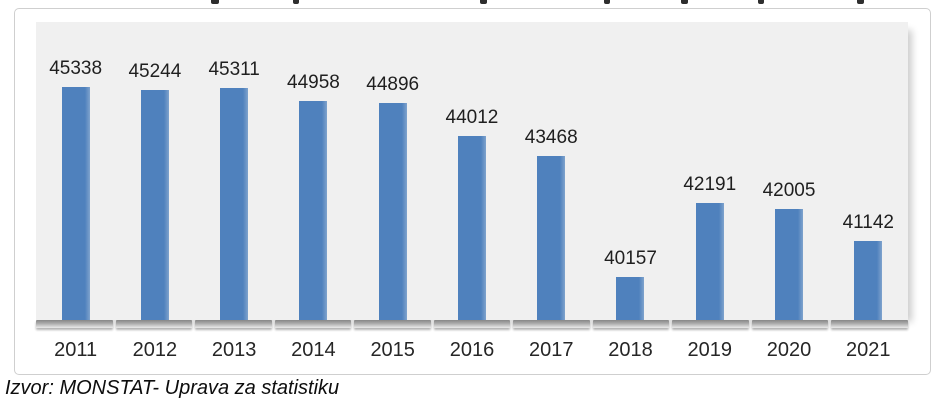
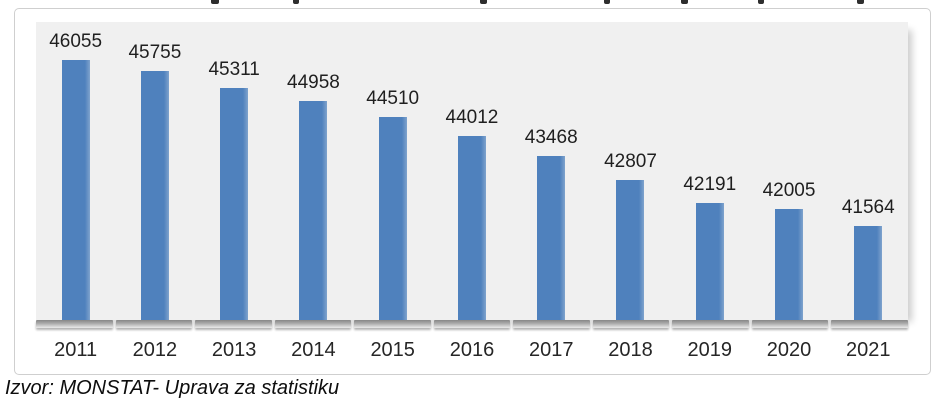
2011: 45338 -> 46055
2012: 45244 -> 45755
2015: 44896 -> 44510
2018: 40157 -> 42807
2021: 41142 -> 41564
